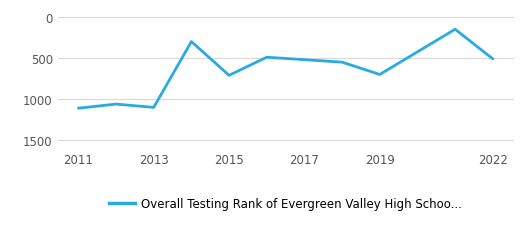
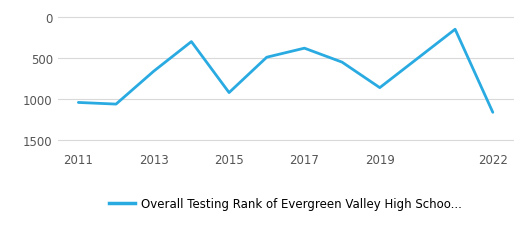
2011: 1110 -> 1040
2013: 1100 -> 660
2015: 710 -> 920
2017: 520 -> 380
2019: 700 -> 860
2022: 510 -> 1160
